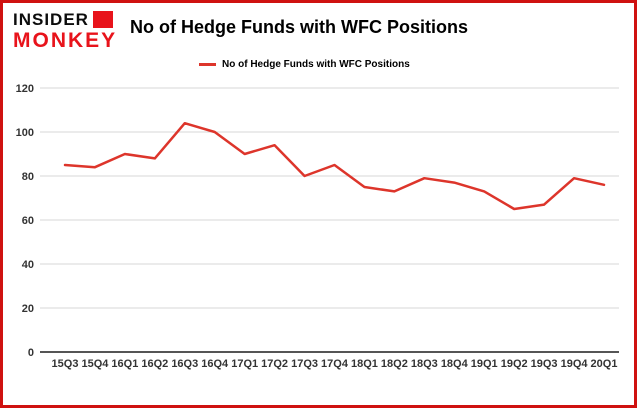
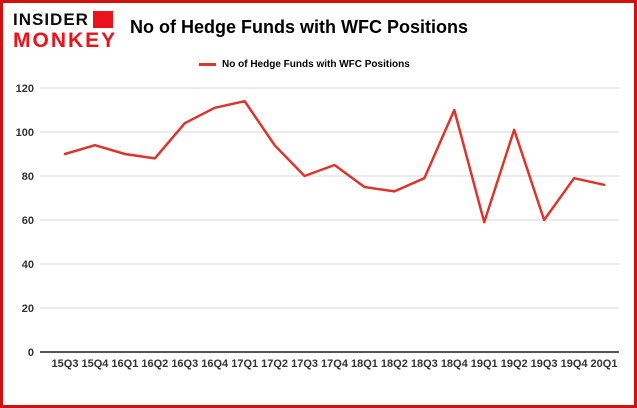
15Q3: 85 -> 90
15Q4: 84 -> 94
16Q4: 100 -> 111
17Q1: 90 -> 114
18Q4: 77 -> 110
19Q1: 73 -> 59
19Q2: 65 -> 101
19Q3: 67 -> 60
